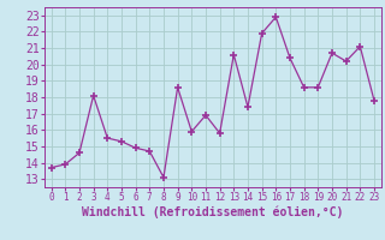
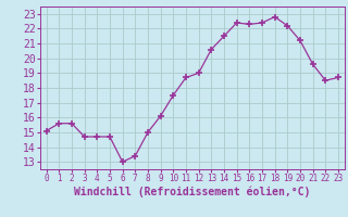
0: 13.7 -> 15.1
1: 13.9 -> 15.6
2: 14.6 -> 15.6
3: 18.1 -> 14.7
4: 15.5 -> 14.7
5: 15.3 -> 14.7
6: 14.9 -> 13.0
7: 14.7 -> 13.4
8: 13.1 -> 15.0
9: 18.6 -> 16.1
10: 15.9 -> 17.5
11: 16.9 -> 18.7
12: 15.8 -> 19.0
14: 17.4 -> 21.5
15: 21.9 -> 22.4
16: 22.9 -> 22.3
17: 20.4 -> 22.4
18: 18.6 -> 22.8
19: 18.6 -> 22.2
20: 20.7 -> 21.2
21: 20.2 -> 19.6
22: 21.1 -> 18.5
23: 17.8 -> 18.7
